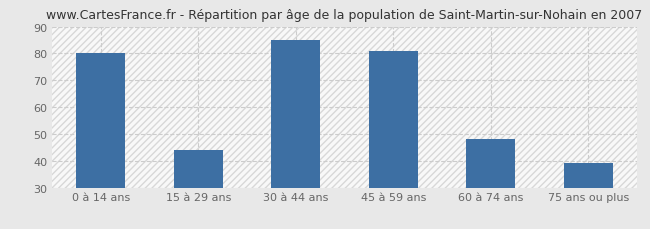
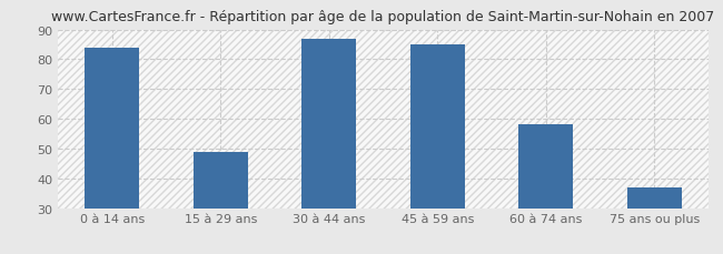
0 à 14 ans: 80 -> 84
15 à 29 ans: 44 -> 49
30 à 44 ans: 85 -> 87
45 à 59 ans: 81 -> 85
60 à 74 ans: 48 -> 58
75 ans ou plus: 39 -> 37
